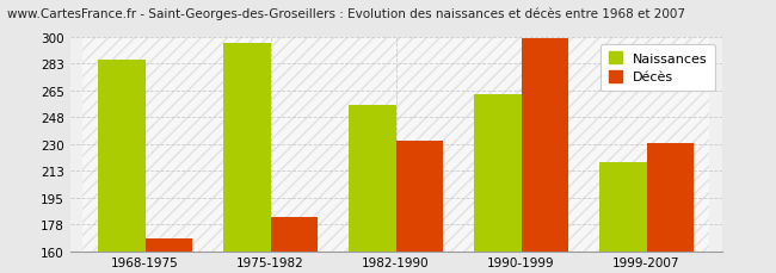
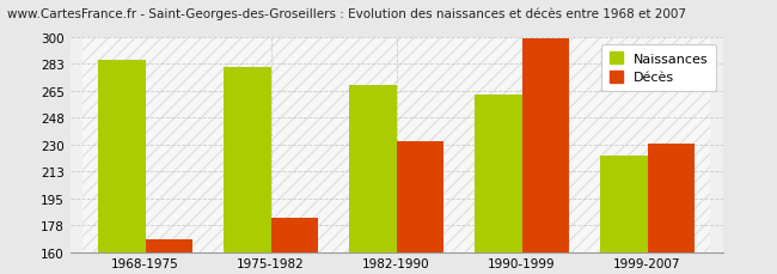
Naissances/1975-1982: 296 -> 281
Naissances/1982-1990: 256 -> 269
Naissances/1999-2007: 218 -> 223
